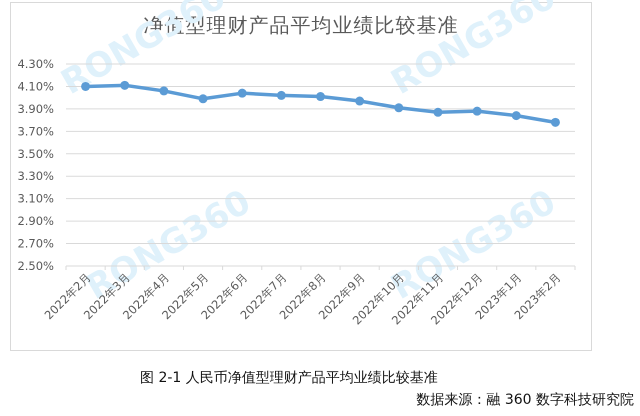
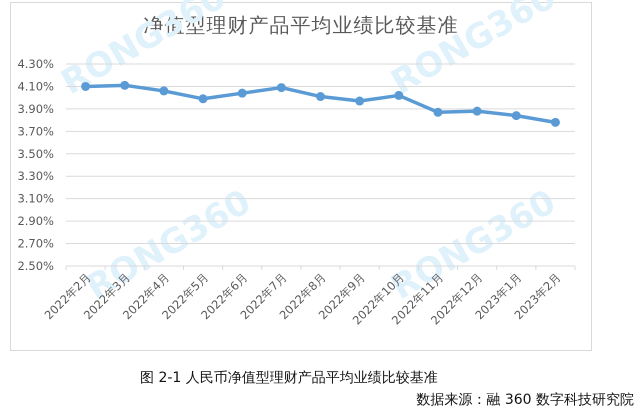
2022年7月: 4.02% -> 4.09%
2022年10月: 3.91% -> 4.02%
